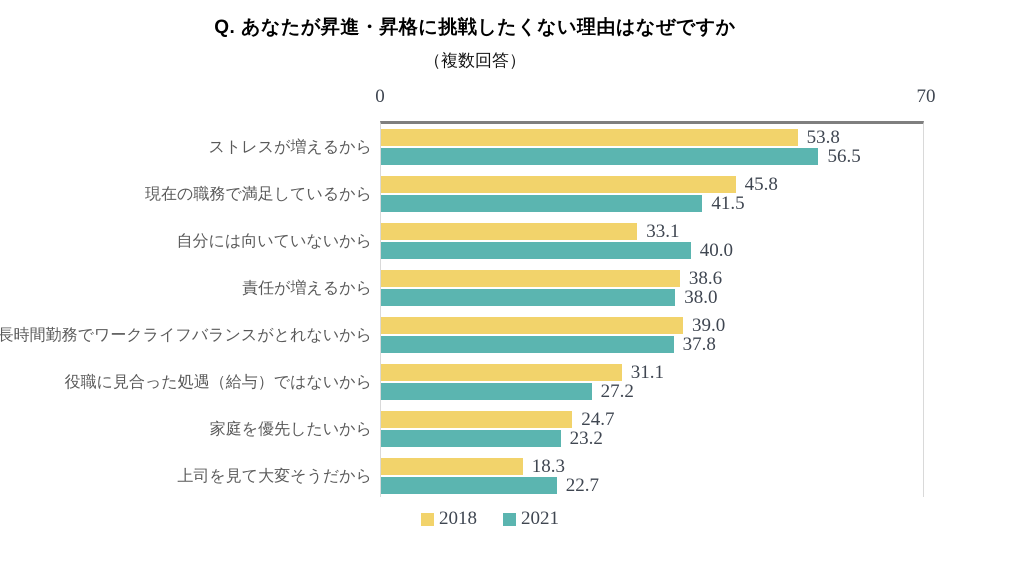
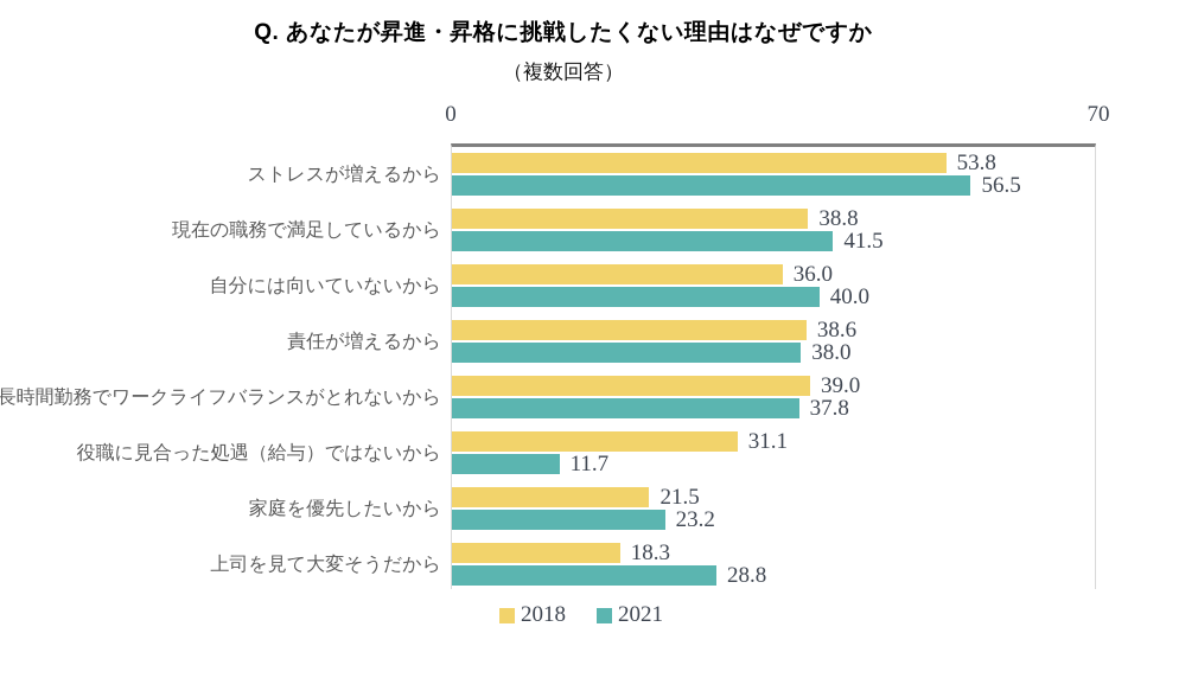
2018/現在の職務で満足しているから: 45.8 -> 38.8
2018/自分には向いていないから: 33.1 -> 36.0
2021/役職に見合った処遇（給与）ではないから: 27.2 -> 11.7
2018/家庭を優先したいから: 24.7 -> 21.5
2021/上司を見て大変そうだから: 22.7 -> 28.8
